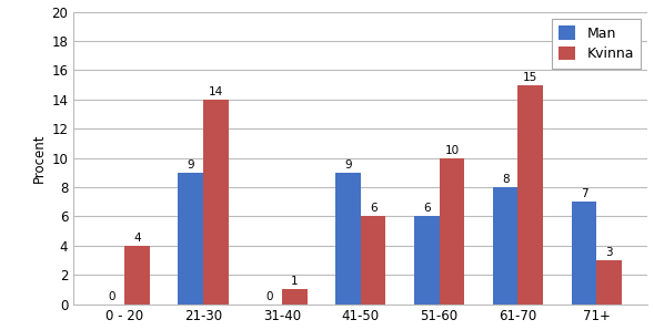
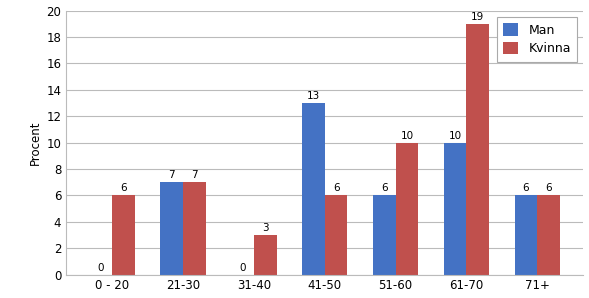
Kvinna/0 - 20: 4 -> 6
Man/21-30: 9 -> 7
Kvinna/21-30: 14 -> 7
Kvinna/31-40: 1 -> 3
Man/41-50: 9 -> 13
Man/61-70: 8 -> 10
Kvinna/61-70: 15 -> 19
Man/71+: 7 -> 6
Kvinna/71+: 3 -> 6
